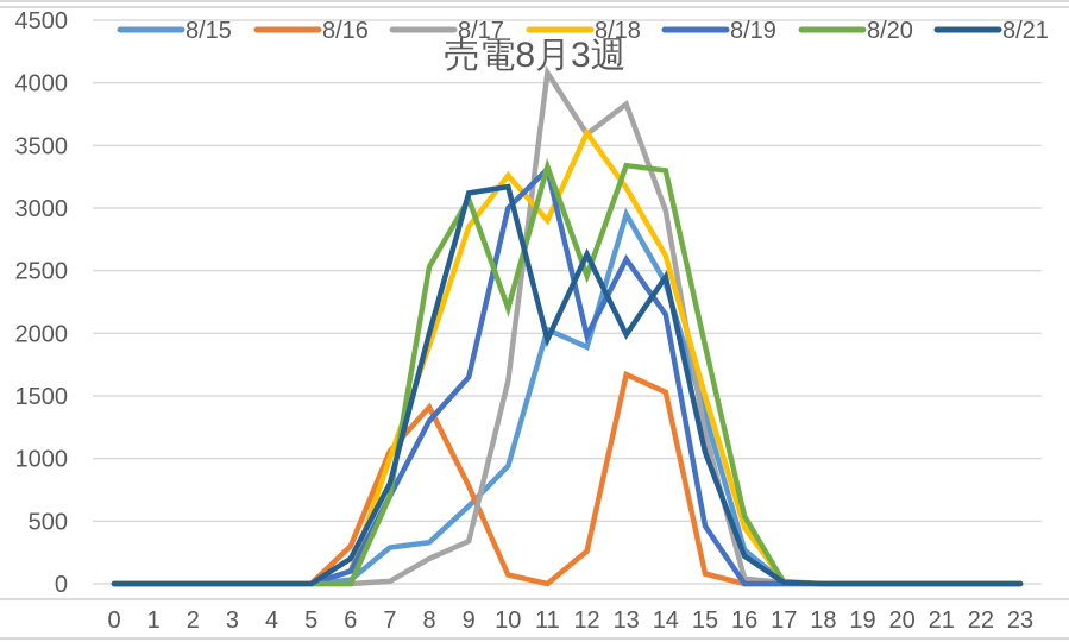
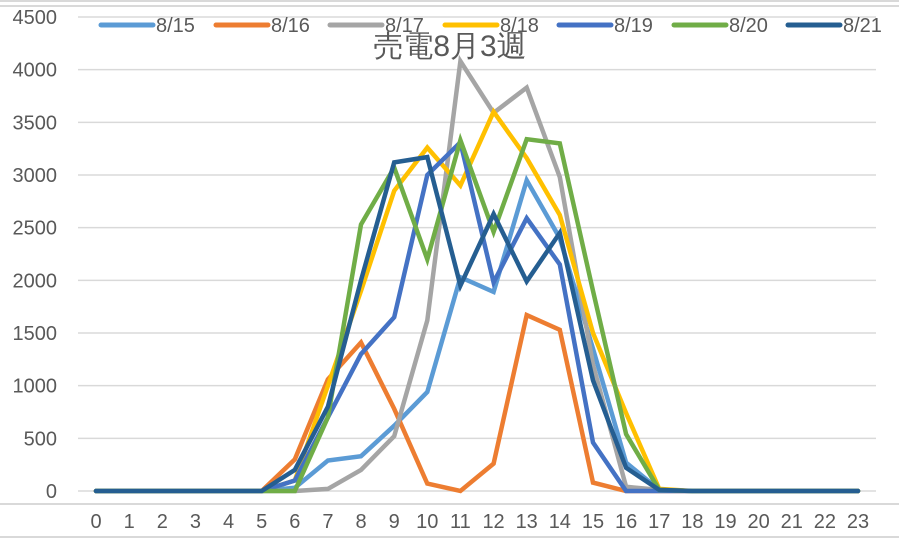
8/17/9: 340 -> 520
8/18/16: 450 -> 740
